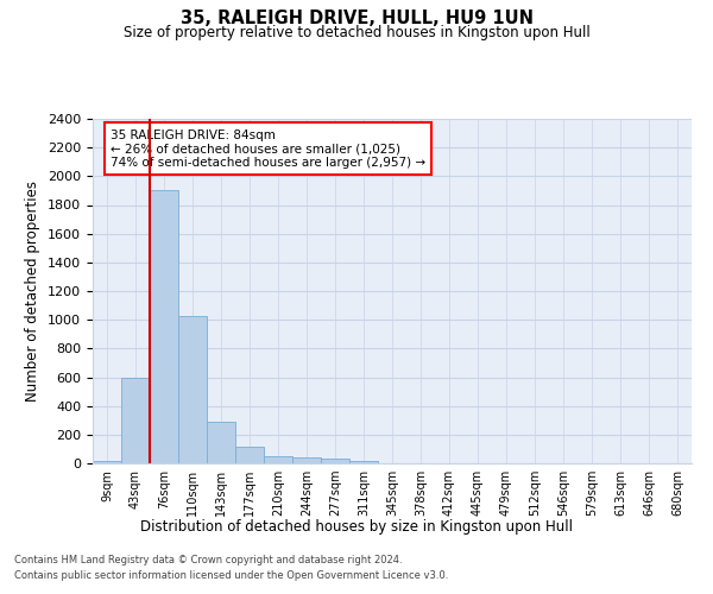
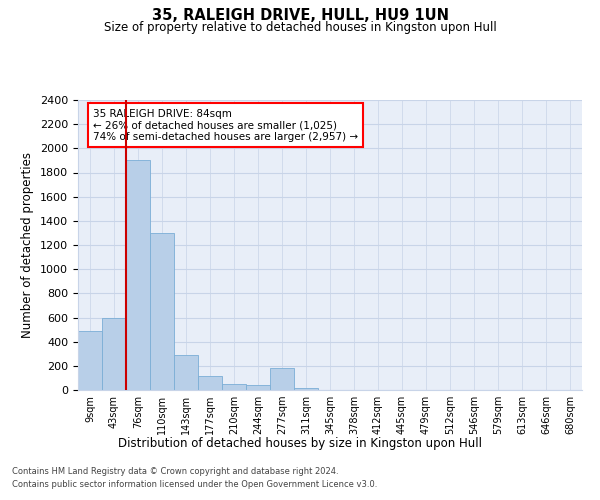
9sqm: 20 -> 490
110sqm: 1030 -> 1300
277sqm: 30 -> 180
